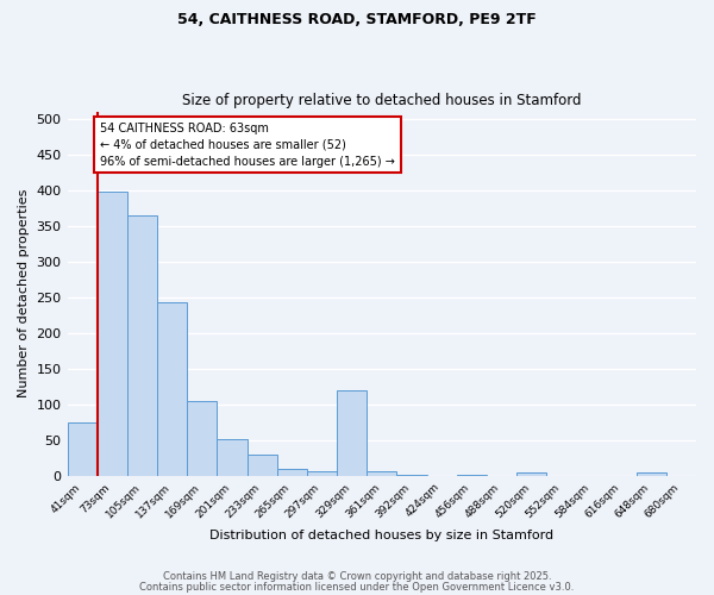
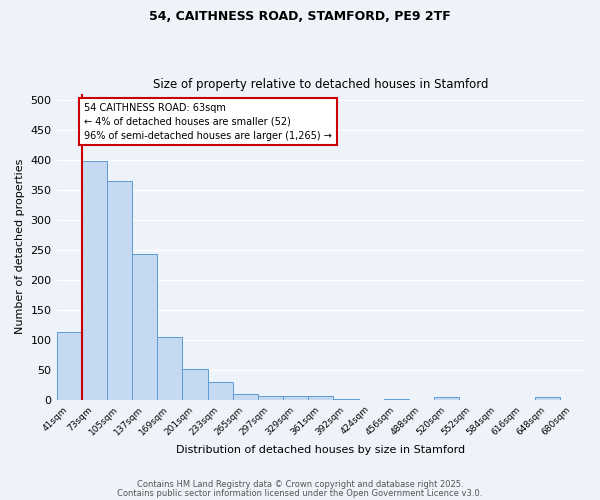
41sqm: 74 -> 113
329sqm: 120 -> 6
